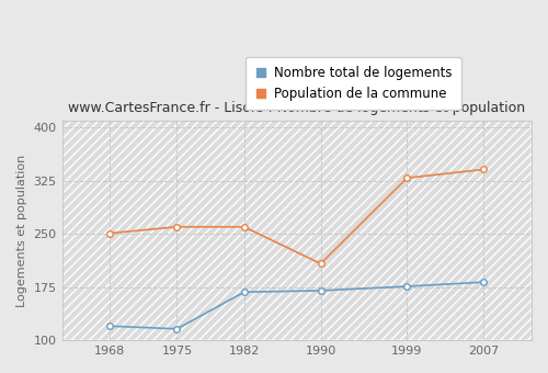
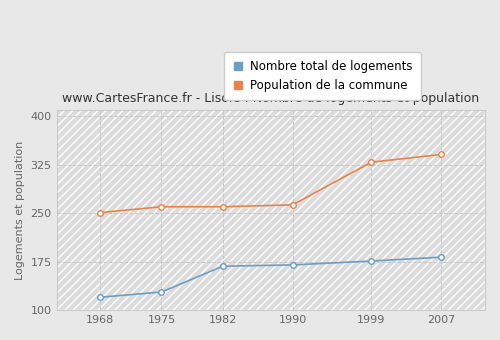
Nombre total de logements/1975: 116 -> 128
Population de la commune/1990: 208 -> 263
